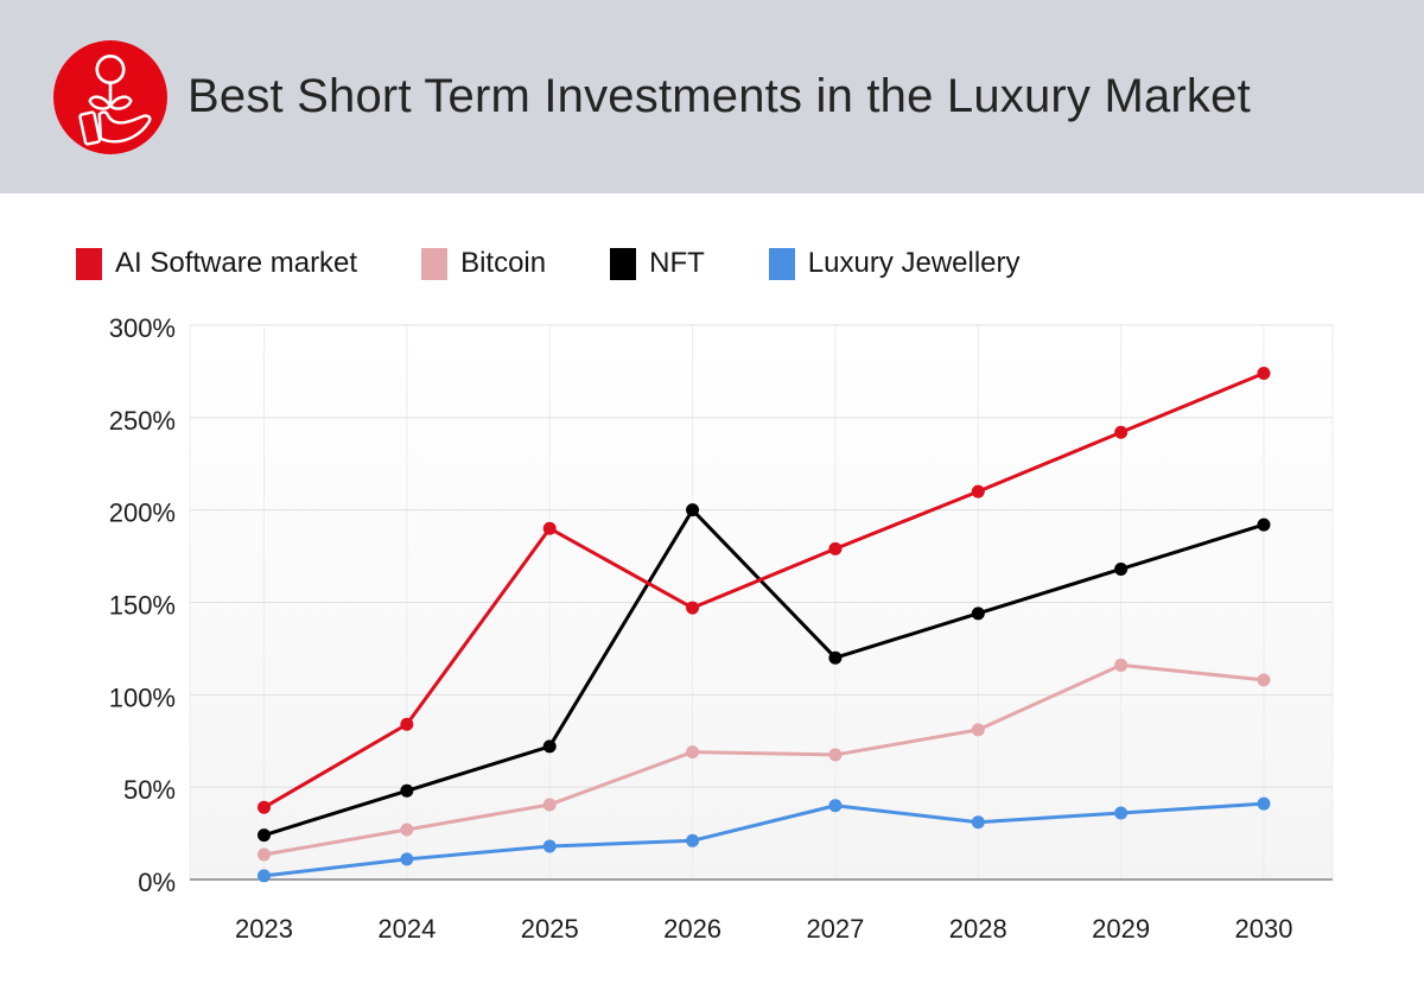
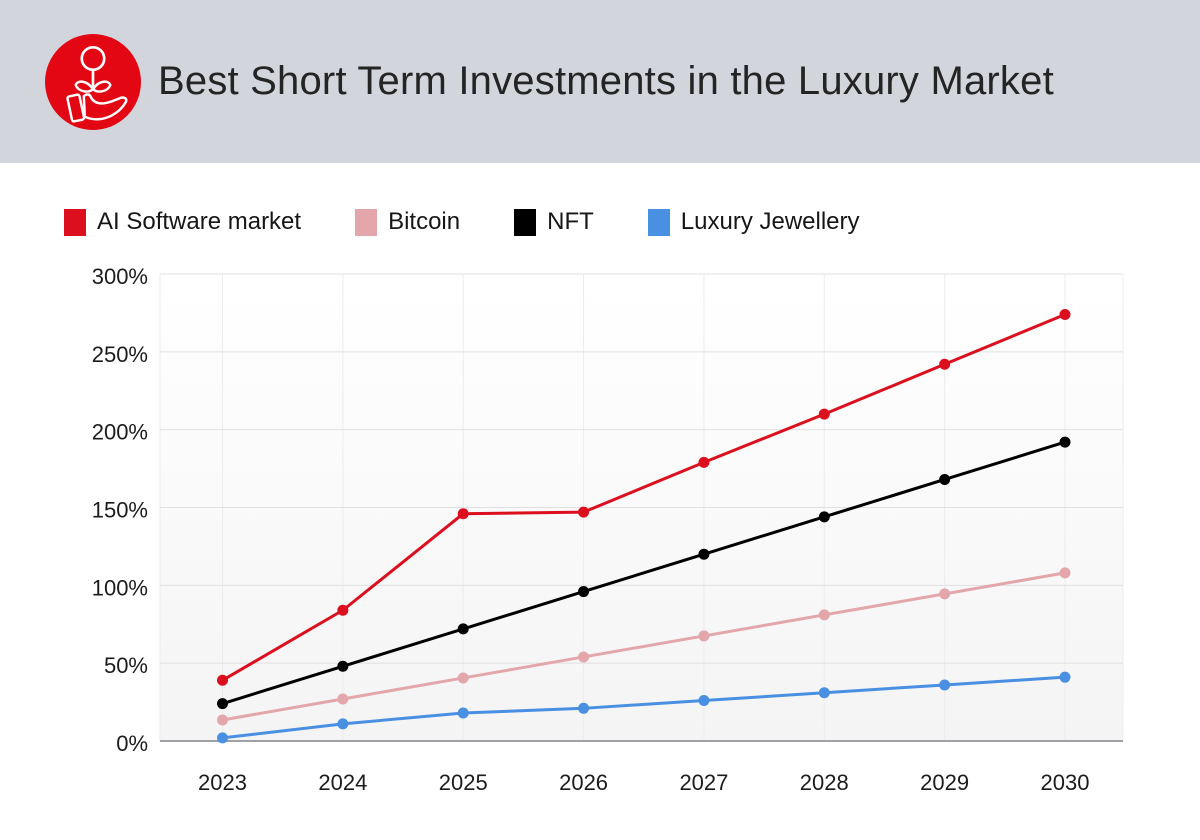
AI Software market/2025: 190% -> 146%
Bitcoin/2026: 69% -> 54%
NFT/2026: 200% -> 96%
Luxury Jewellery/2027: 40% -> 26%
Bitcoin/2029: 116% -> 94%
